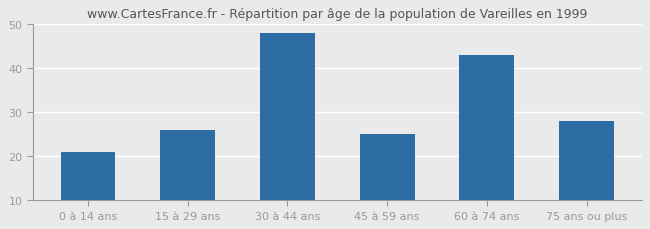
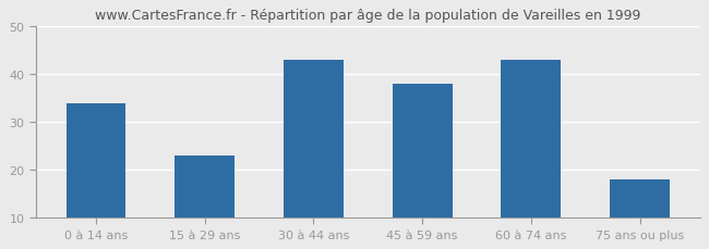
0 à 14 ans: 21 -> 34
15 à 29 ans: 26 -> 23
30 à 44 ans: 48 -> 43
45 à 59 ans: 25 -> 38
75 ans ou plus: 28 -> 18
